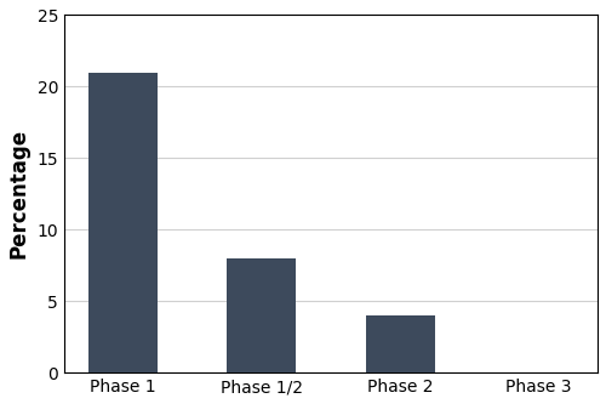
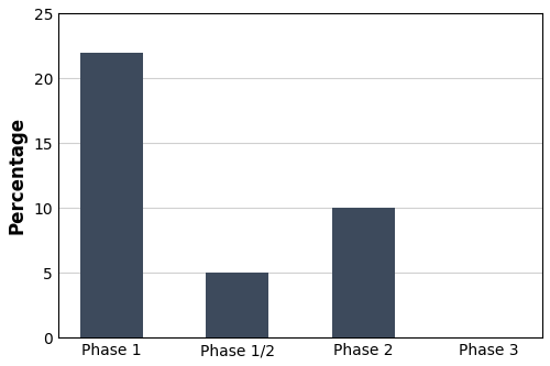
Phase 1: 21 -> 22
Phase 1/2: 8 -> 5
Phase 2: 4 -> 10
